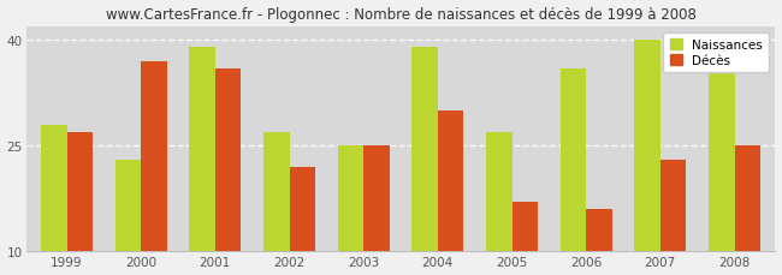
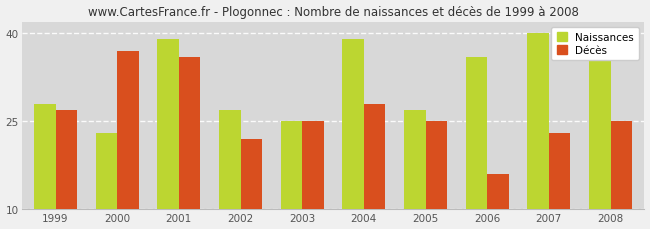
Décès/2004: 30 -> 28
Décès/2005: 17 -> 25
